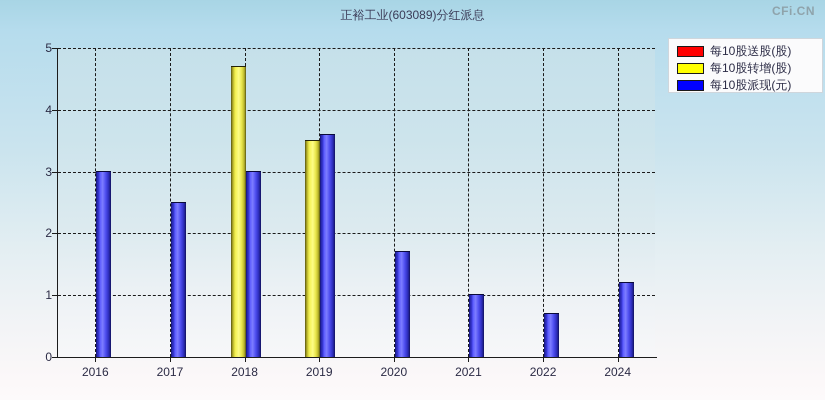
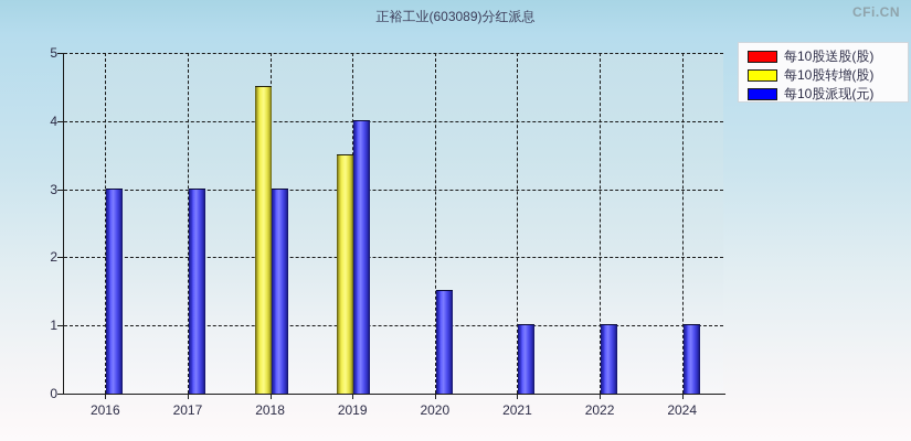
每10股派现(元)/2017: 2.5 -> 3.0
每10股转增(股)/2018: 4.7 -> 4.5
每10股派现(元)/2019: 3.6 -> 4.0
每10股派现(元)/2020: 1.7 -> 1.5
每10股派现(元)/2022: 0.7 -> 1.0
每10股派现(元)/2024: 1.2 -> 1.0
